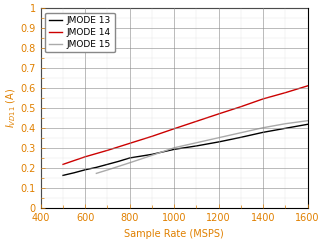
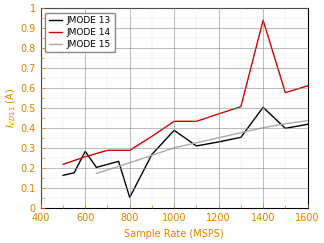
JMODE 13/600: 0.193 -> 0.285
JMODE 13/800: 0.252 -> 0.055
JMODE 14/800: 0.325 -> 0.290
JMODE 13/1000: 0.295 -> 0.390
JMODE 14/1000: 0.398 -> 0.435
JMODE 13/1400: 0.380 -> 0.505
JMODE 14/1400: 0.547 -> 0.940
